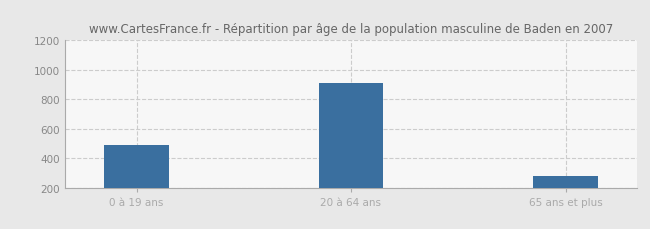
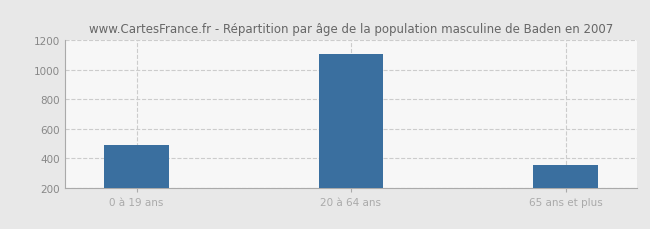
20 à 64 ans: 910 -> 1110
65 ans et plus: 280 -> 360
